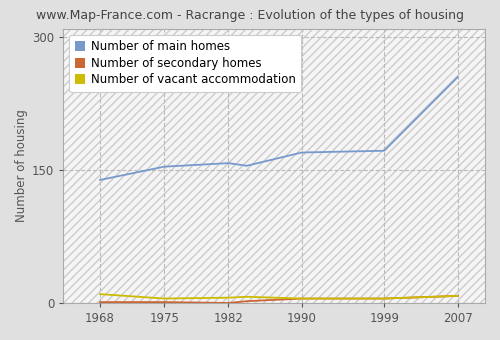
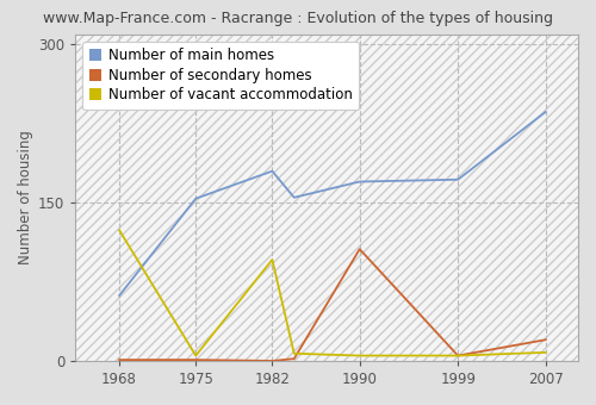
Number of main homes/1968: 139 -> 62
Number of vacant accommodation/1968: 10 -> 124
Number of main homes/1982: 158 -> 180
Number of vacant accommodation/1982: 6 -> 96
Number of secondary homes/1990: 5 -> 106
Number of main homes/2007: 255 -> 236
Number of secondary homes/2007: 8 -> 20
